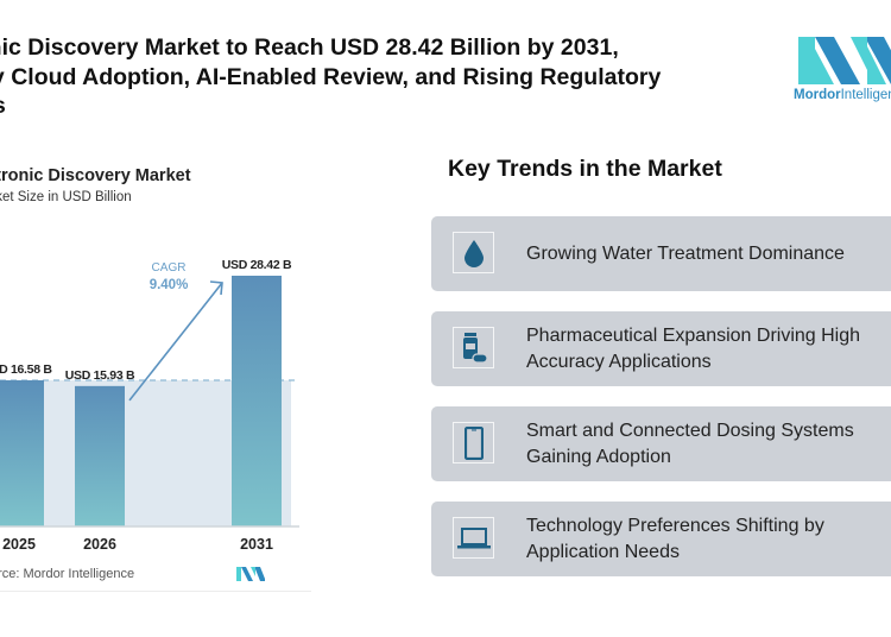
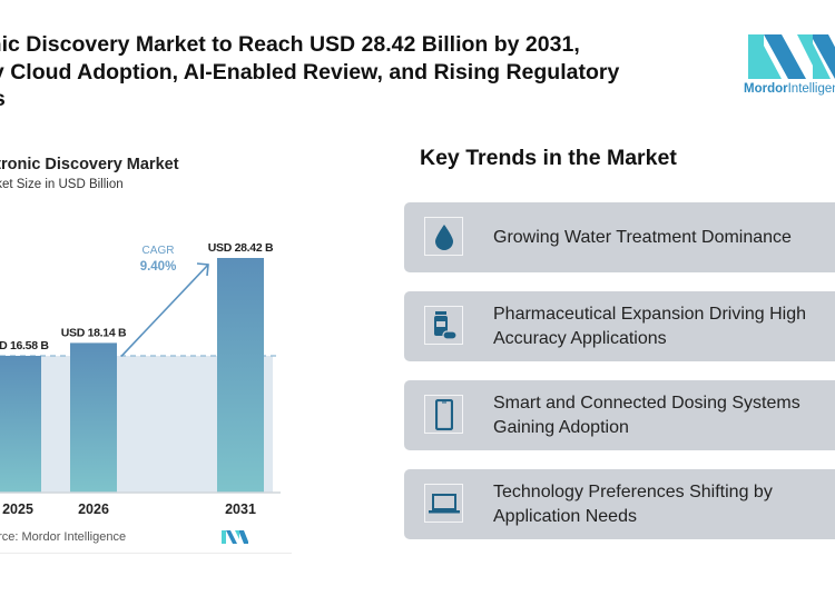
2026: 15.93 -> 18.14
